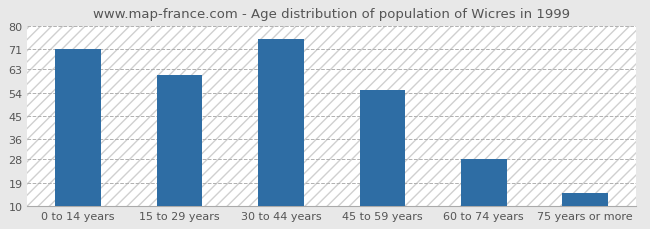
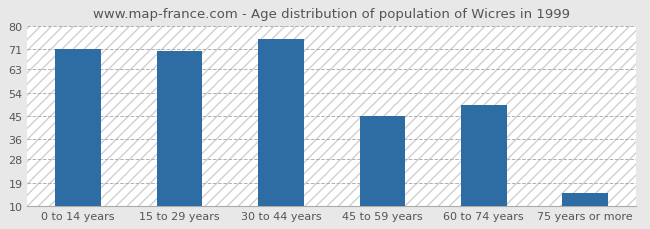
15 to 29 years: 61 -> 70
45 to 59 years: 55 -> 45
60 to 74 years: 28 -> 49
